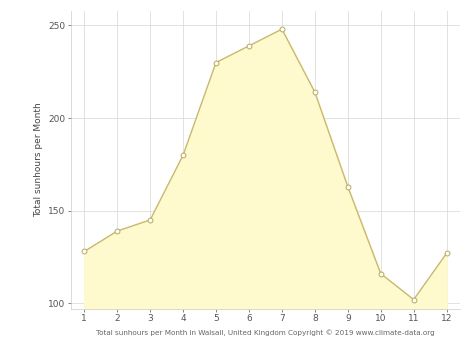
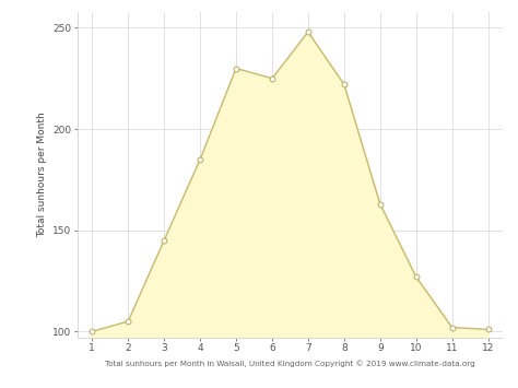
1: 128 -> 100
2: 139 -> 105
4: 180 -> 185
6: 239 -> 225
8: 214 -> 222
10: 116 -> 127
12: 127 -> 101
